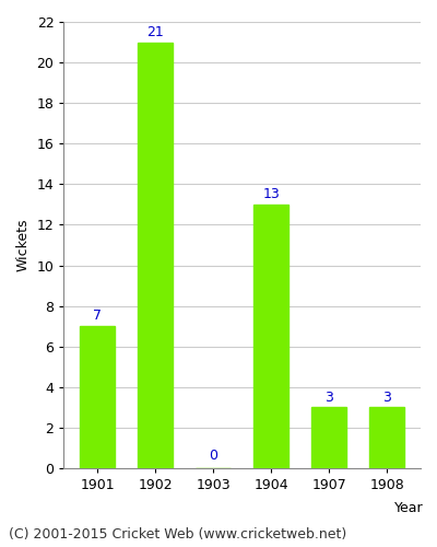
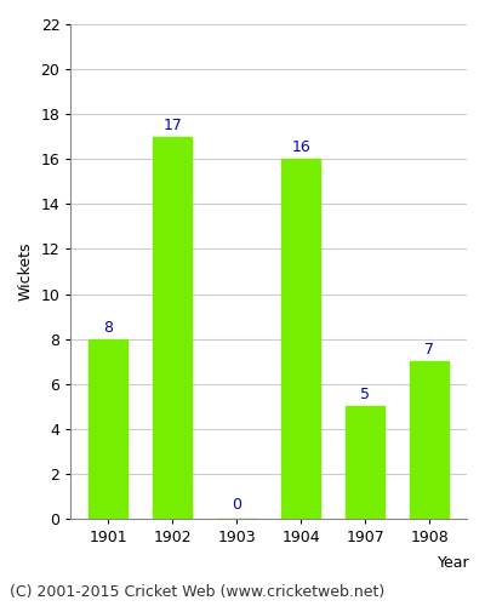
1901: 7 -> 8
1902: 21 -> 17
1904: 13 -> 16
1907: 3 -> 5
1908: 3 -> 7
